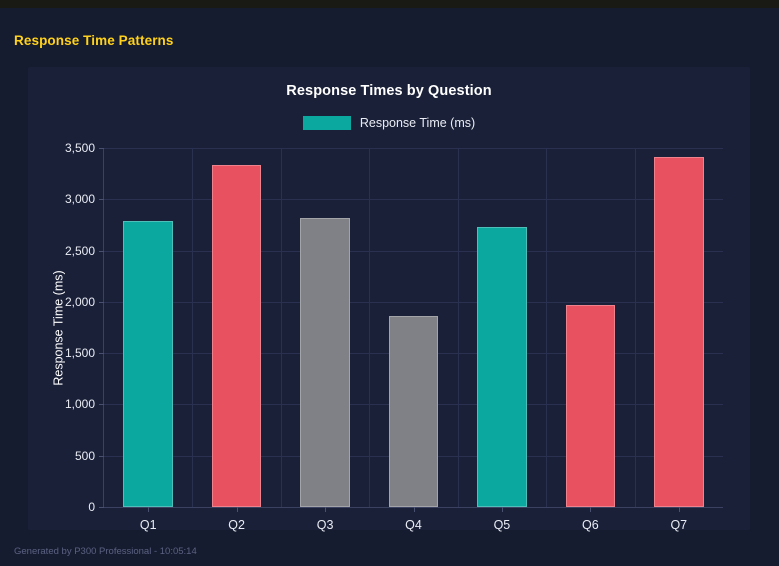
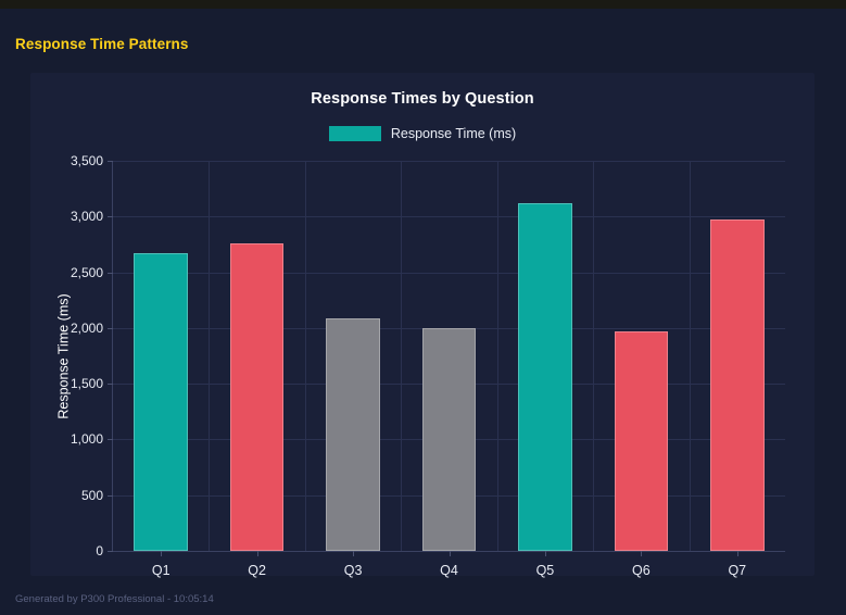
Q1: 2790 -> 2670
Q2: 3330 -> 2760
Q3: 2820 -> 2090
Q4: 1860 -> 2000
Q5: 2730 -> 3120
Q7: 3410 -> 2970
